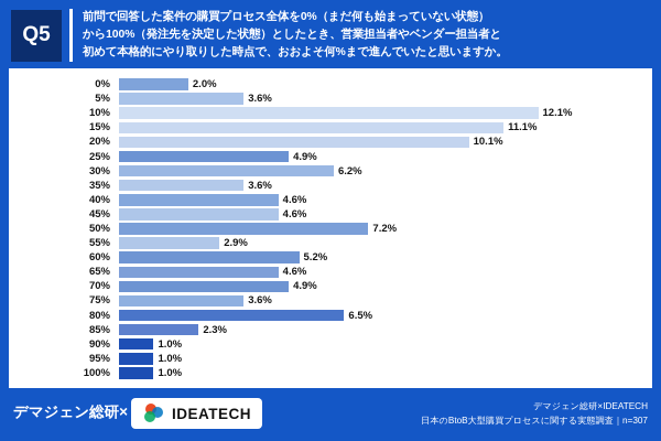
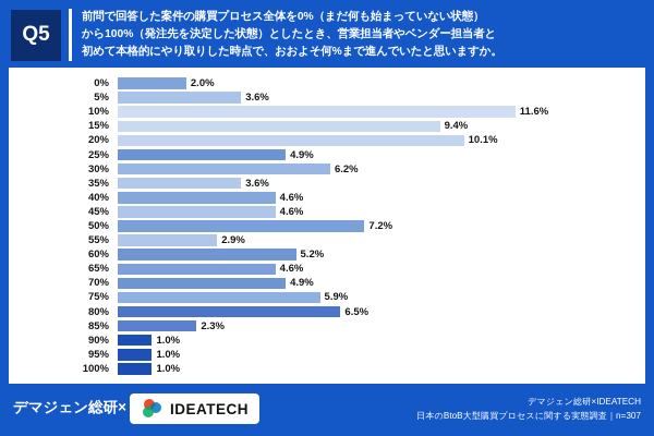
10%: 12.1% -> 11.6%
15%: 11.1% -> 9.4%
75%: 3.6% -> 5.9%
